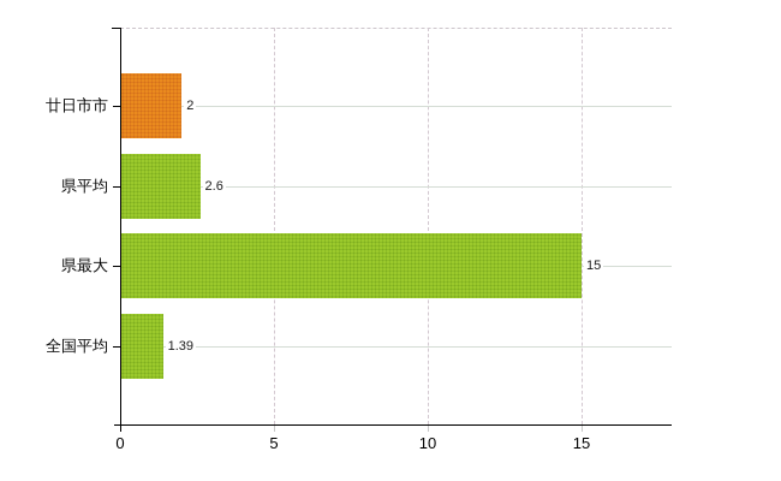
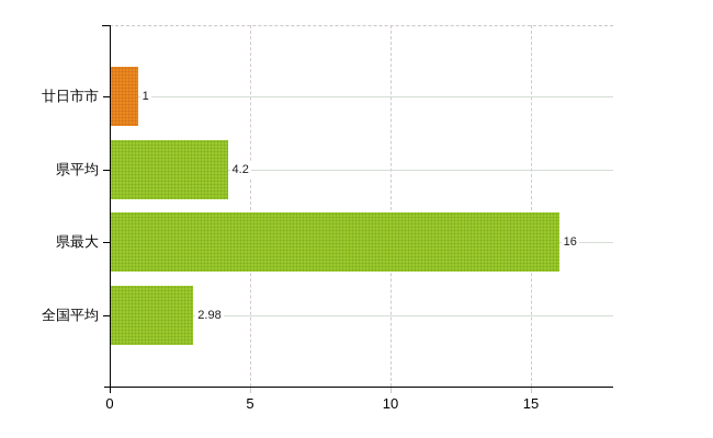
廿日市市: 2 -> 1
県平均: 2.6 -> 4.2
県最大: 15 -> 16
全国平均: 1.39 -> 2.98
